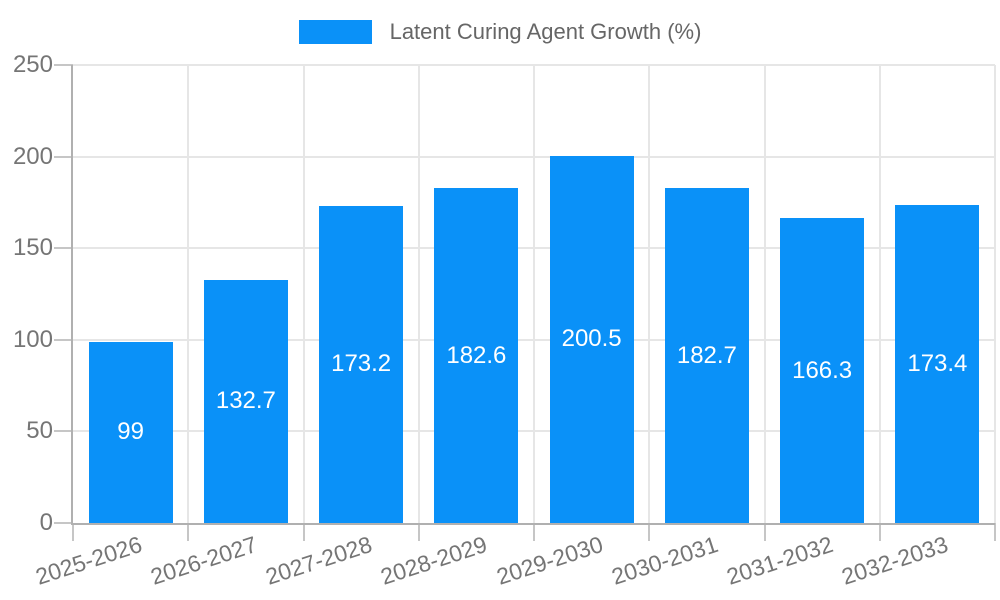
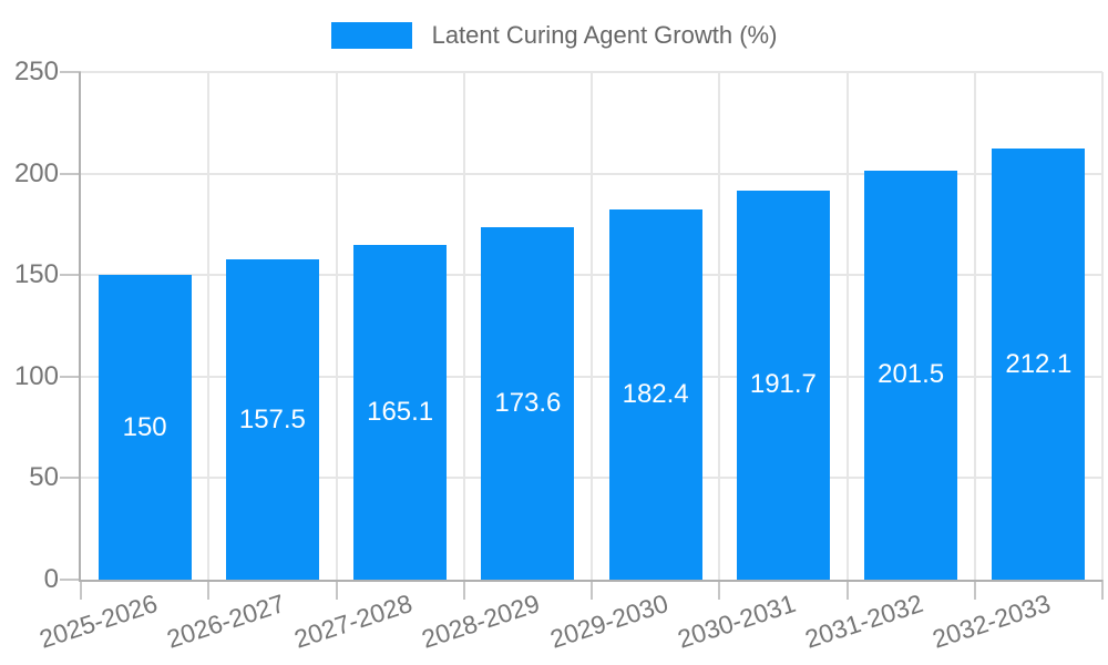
2025-2026: 99 -> 150
2026-2027: 132.7 -> 157.5
2027-2028: 173.2 -> 165.1
2028-2029: 182.6 -> 173.6
2029-2030: 200.5 -> 182.4
2030-2031: 182.7 -> 191.7
2031-2032: 166.3 -> 201.5
2032-2033: 173.4 -> 212.1
